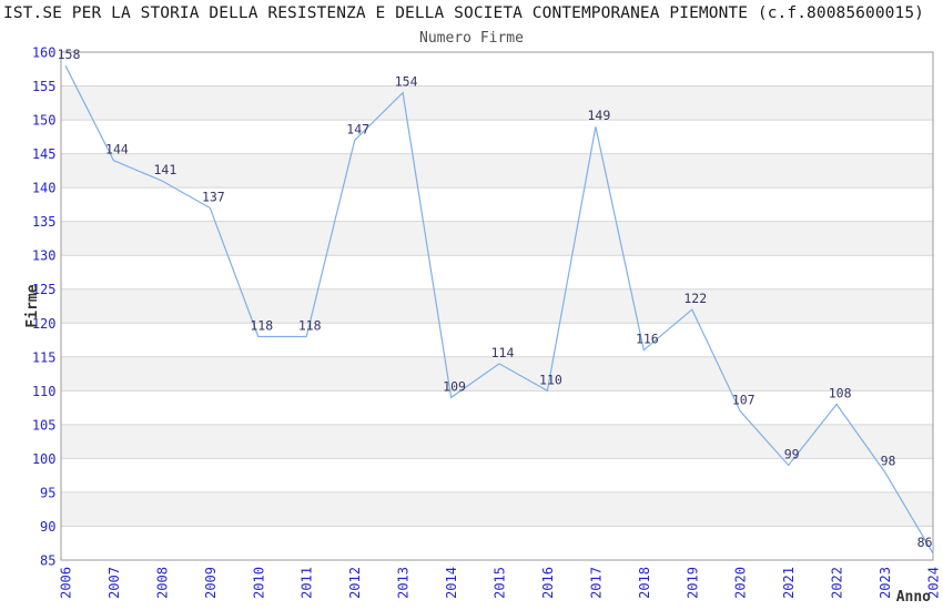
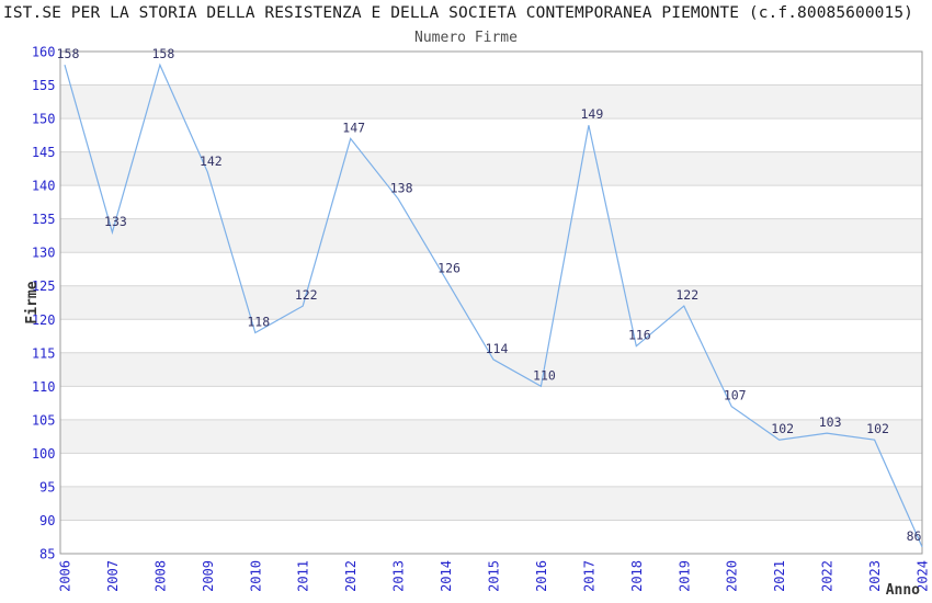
2007: 144 -> 133
2008: 141 -> 158
2009: 137 -> 142
2011: 118 -> 122
2013: 154 -> 138
2014: 109 -> 126
2021: 99 -> 102
2022: 108 -> 103
2023: 98 -> 102
